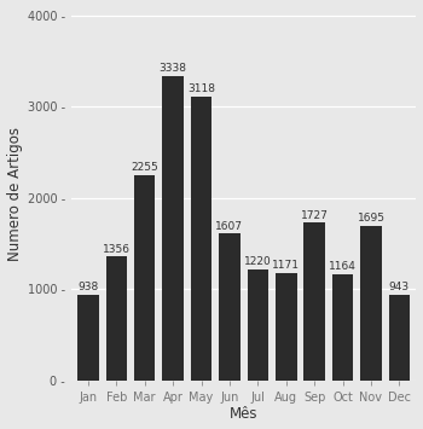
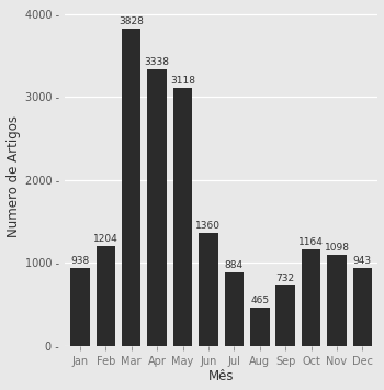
Feb: 1356 -> 1204
Mar: 2255 -> 3828
Jun: 1607 -> 1360
Jul: 1220 -> 884
Aug: 1171 -> 465
Sep: 1727 -> 732
Nov: 1695 -> 1098
